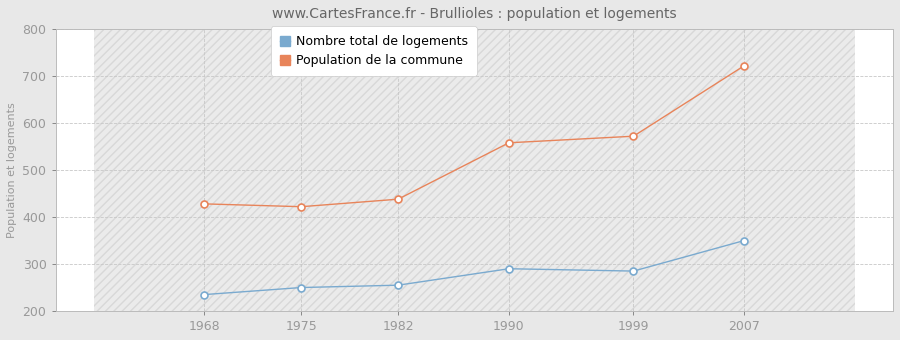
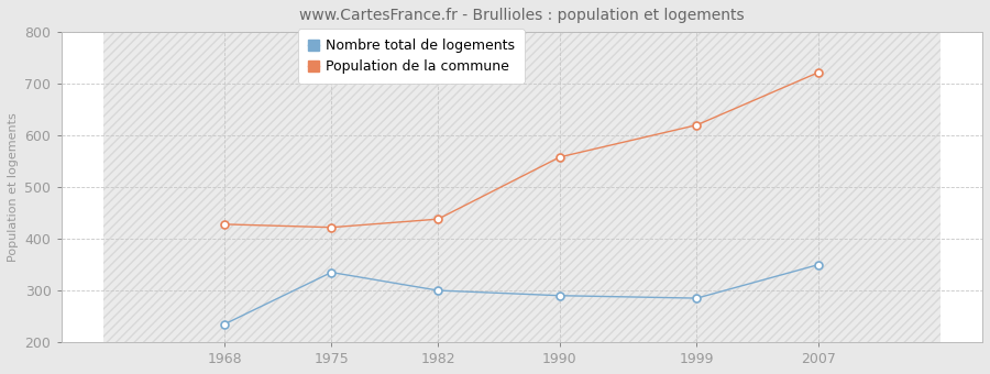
Nombre total de logements/1975: 250 -> 335
Nombre total de logements/1982: 255 -> 300
Population de la commune/1999: 572 -> 620
